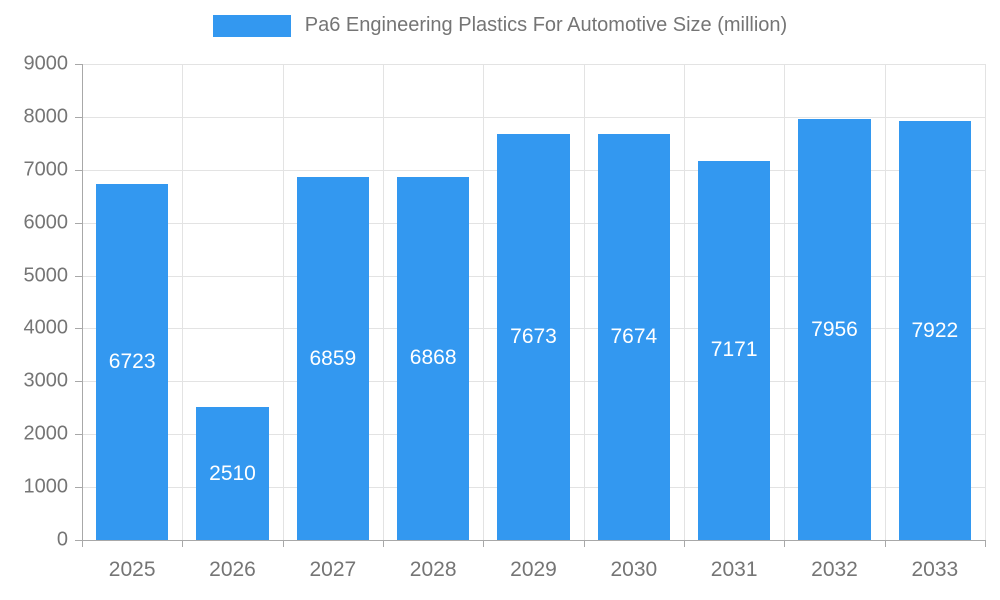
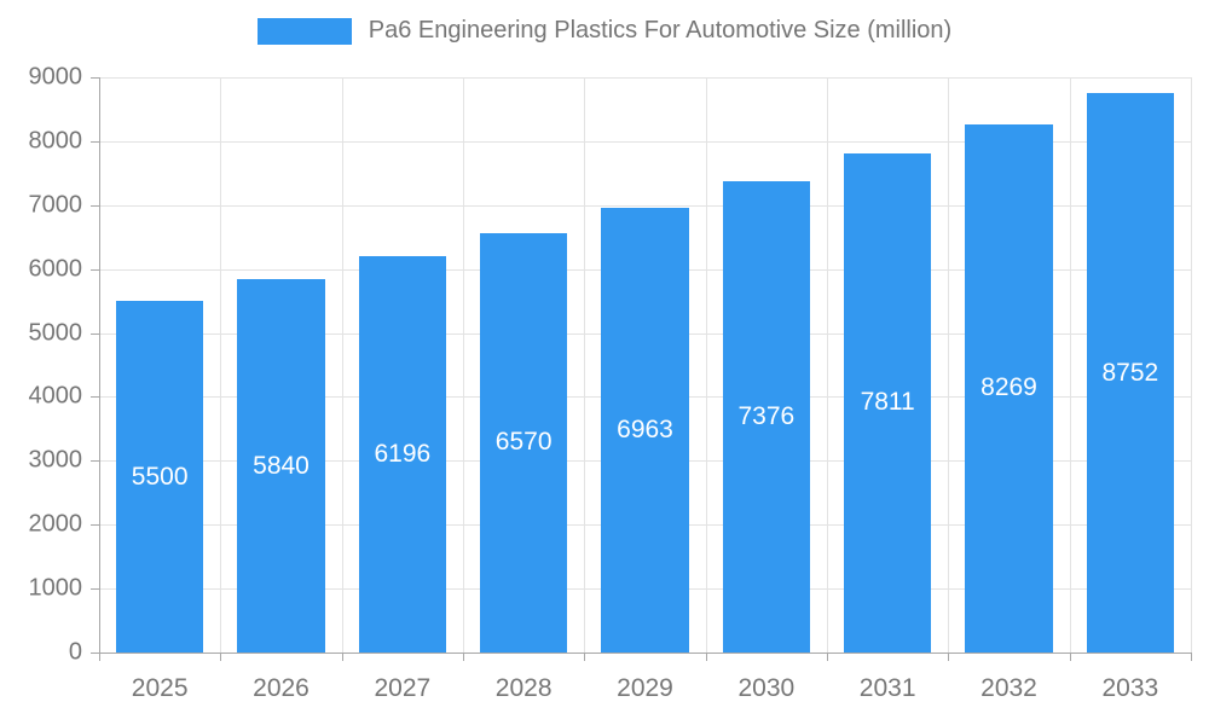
2025: 6723 -> 5500
2026: 2510 -> 5840
2027: 6859 -> 6196
2028: 6868 -> 6570
2029: 7673 -> 6963
2030: 7674 -> 7376
2031: 7171 -> 7811
2032: 7956 -> 8269
2033: 7922 -> 8752
